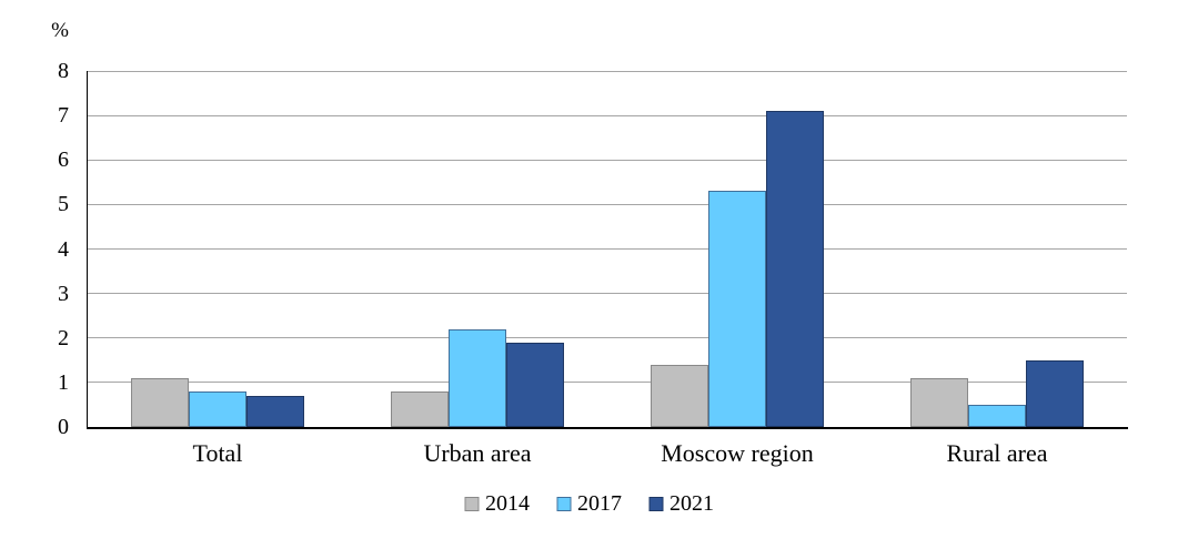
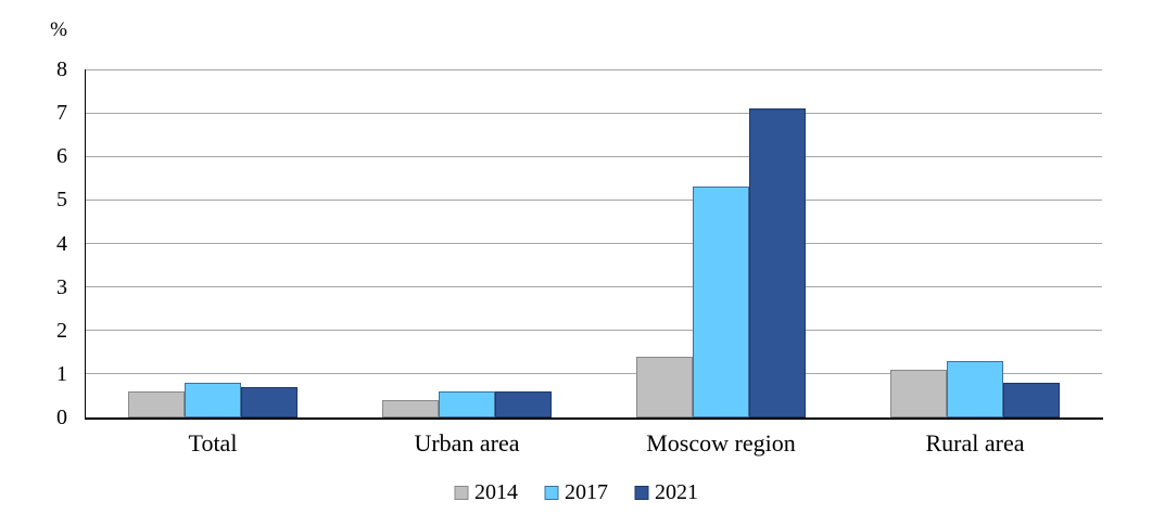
2014/Total: 1.1 -> 0.6
2014/Urban area: 0.8 -> 0.4
2017/Urban area: 2.2 -> 0.6
2021/Urban area: 1.9 -> 0.6
2017/Rural area: 0.5 -> 1.3
2021/Rural area: 1.5 -> 0.8
